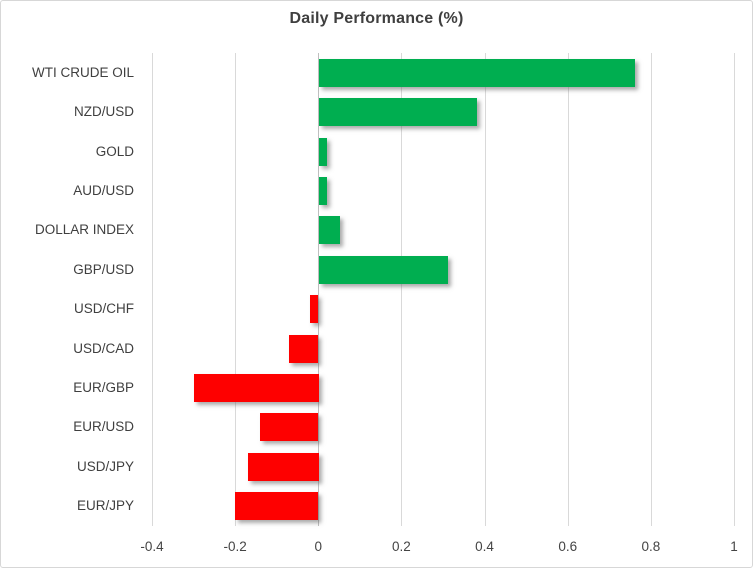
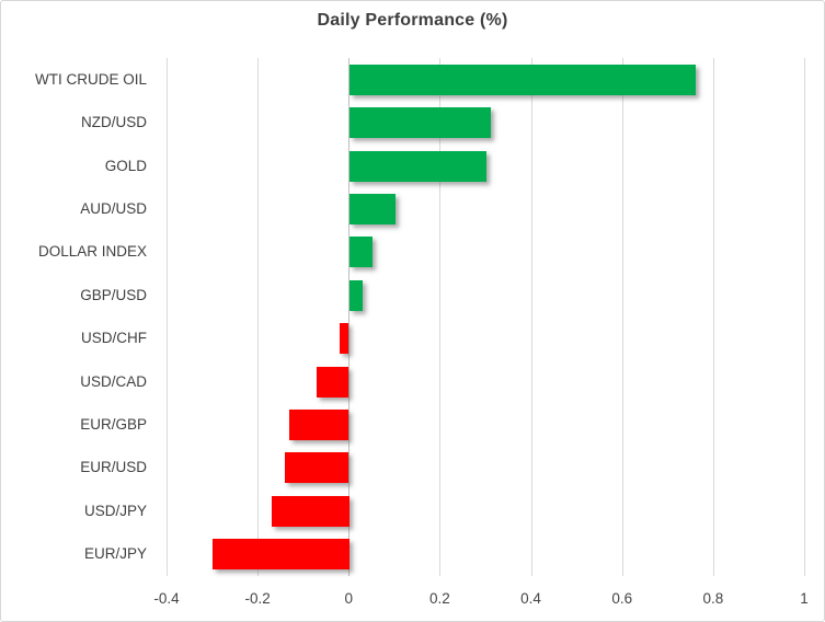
NZD/USD: 0.38 -> 0.31
GOLD: 0.02 -> 0.30
AUD/USD: 0.02 -> 0.10
GBP/USD: 0.31 -> 0.03
EUR/GBP: -0.30 -> -0.13
EUR/JPY: -0.20 -> -0.30
